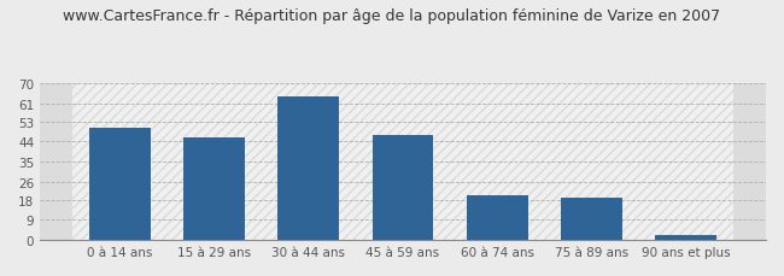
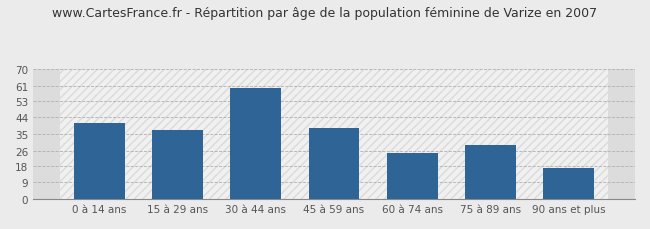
0 à 14 ans: 50 -> 41
15 à 29 ans: 46 -> 37
30 à 44 ans: 64 -> 60
45 à 59 ans: 47 -> 38
60 à 74 ans: 20 -> 25
75 à 89 ans: 19 -> 29
90 ans et plus: 2 -> 17
